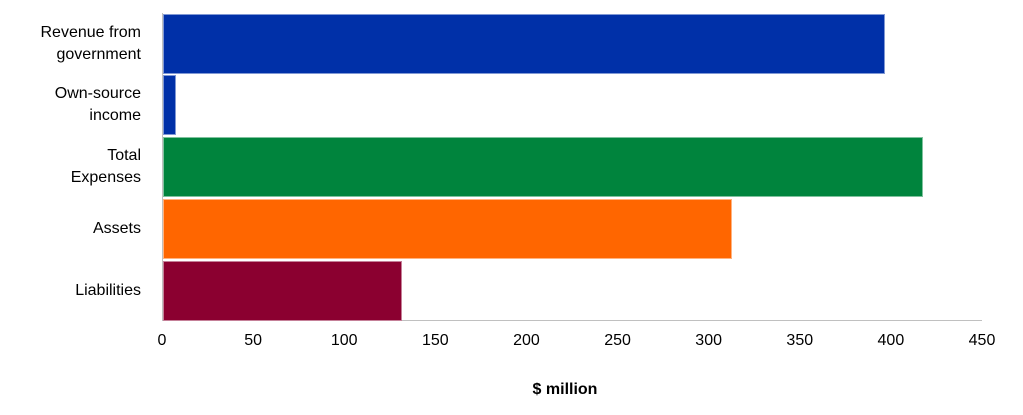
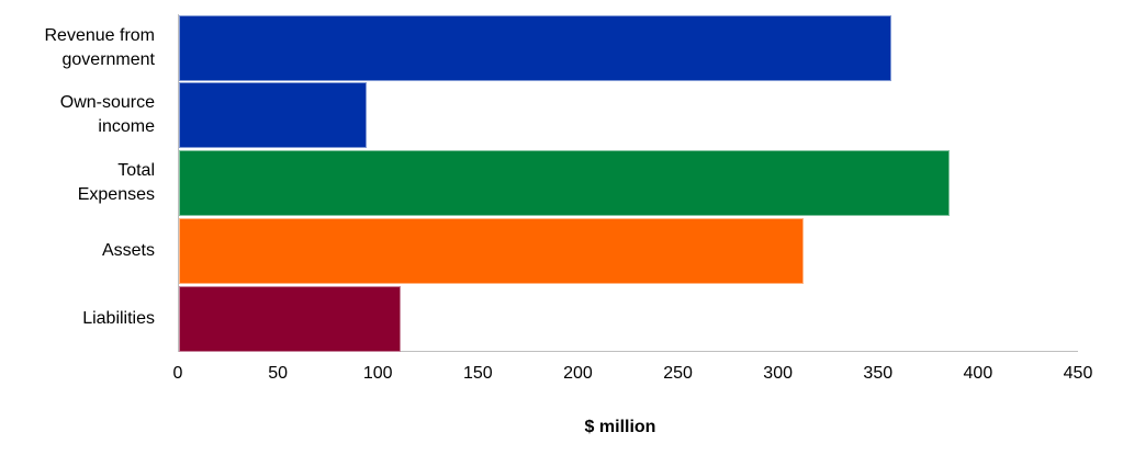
Revenue from government: 396 -> 356
Own-source income: 7 -> 94
Total Expenses: 417 -> 385
Liabilities: 131 -> 111
